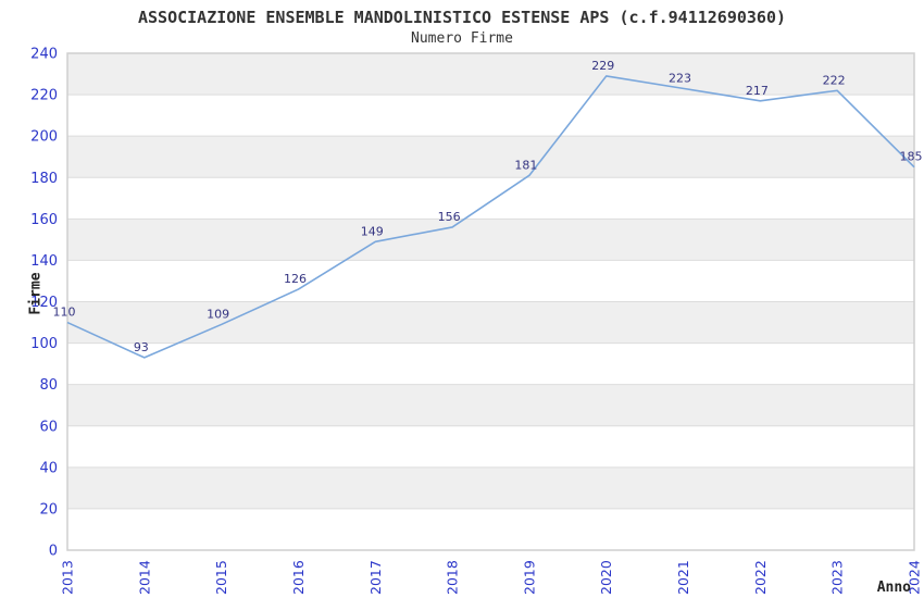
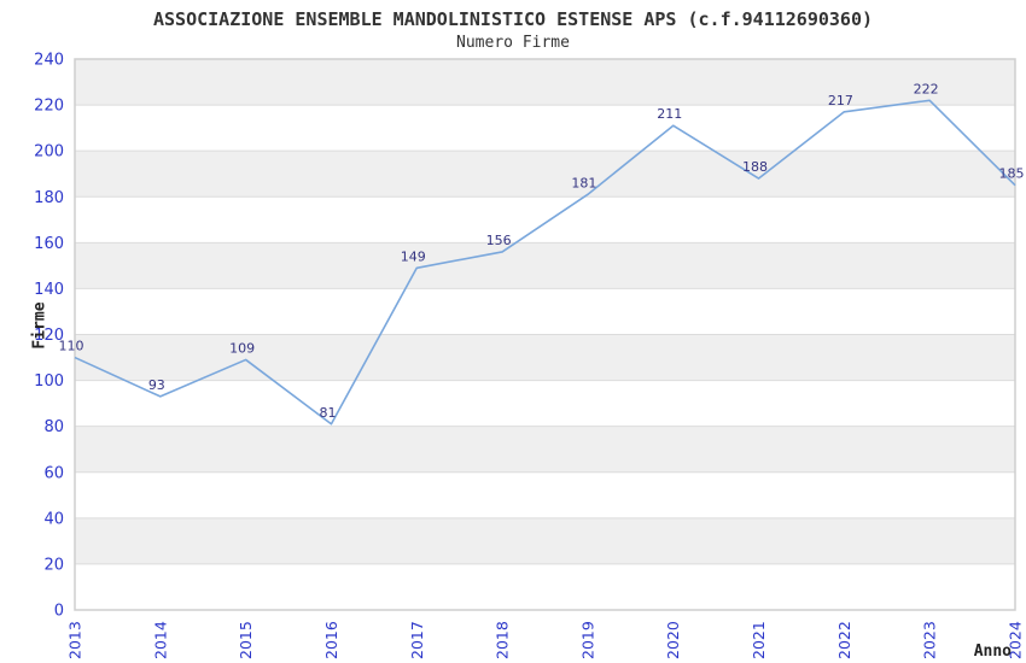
2016: 126 -> 81
2020: 229 -> 211
2021: 223 -> 188
